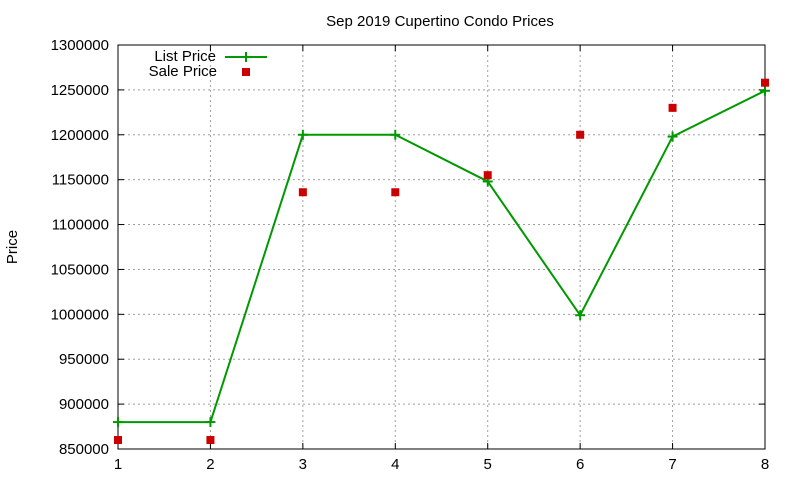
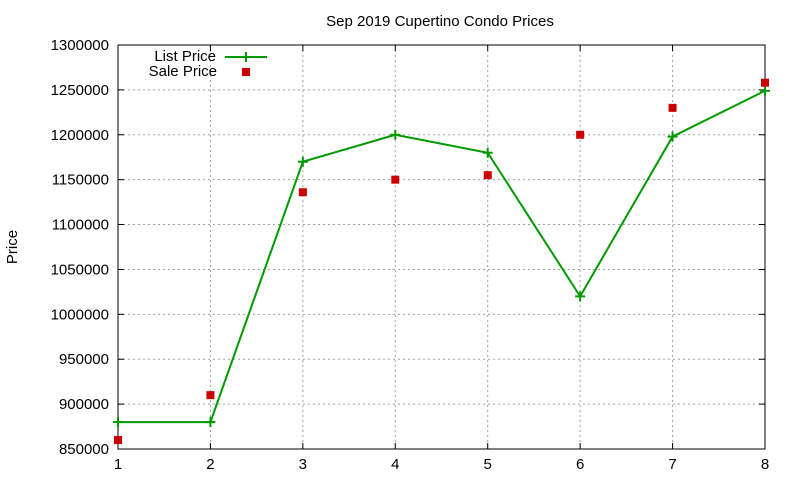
Sale Price/2: 860000 -> 910000
List Price/3: 1200000 -> 1170000
Sale Price/4: 1140000 -> 1150000
List Price/5: 1150000 -> 1180000
List Price/6: 1000000 -> 1020000
